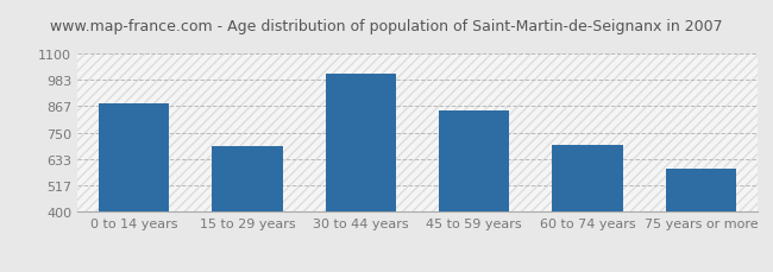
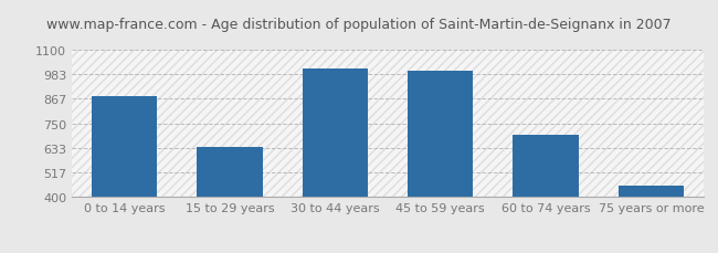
15 to 29 years: 690 -> 640
45 to 59 years: 850 -> 1000
75 years or more: 590 -> 460
